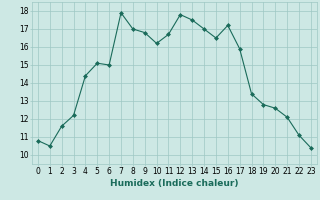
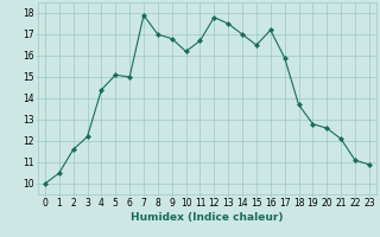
0: 10.8 -> 10.0
18: 13.4 -> 13.7
23: 10.4 -> 10.9
